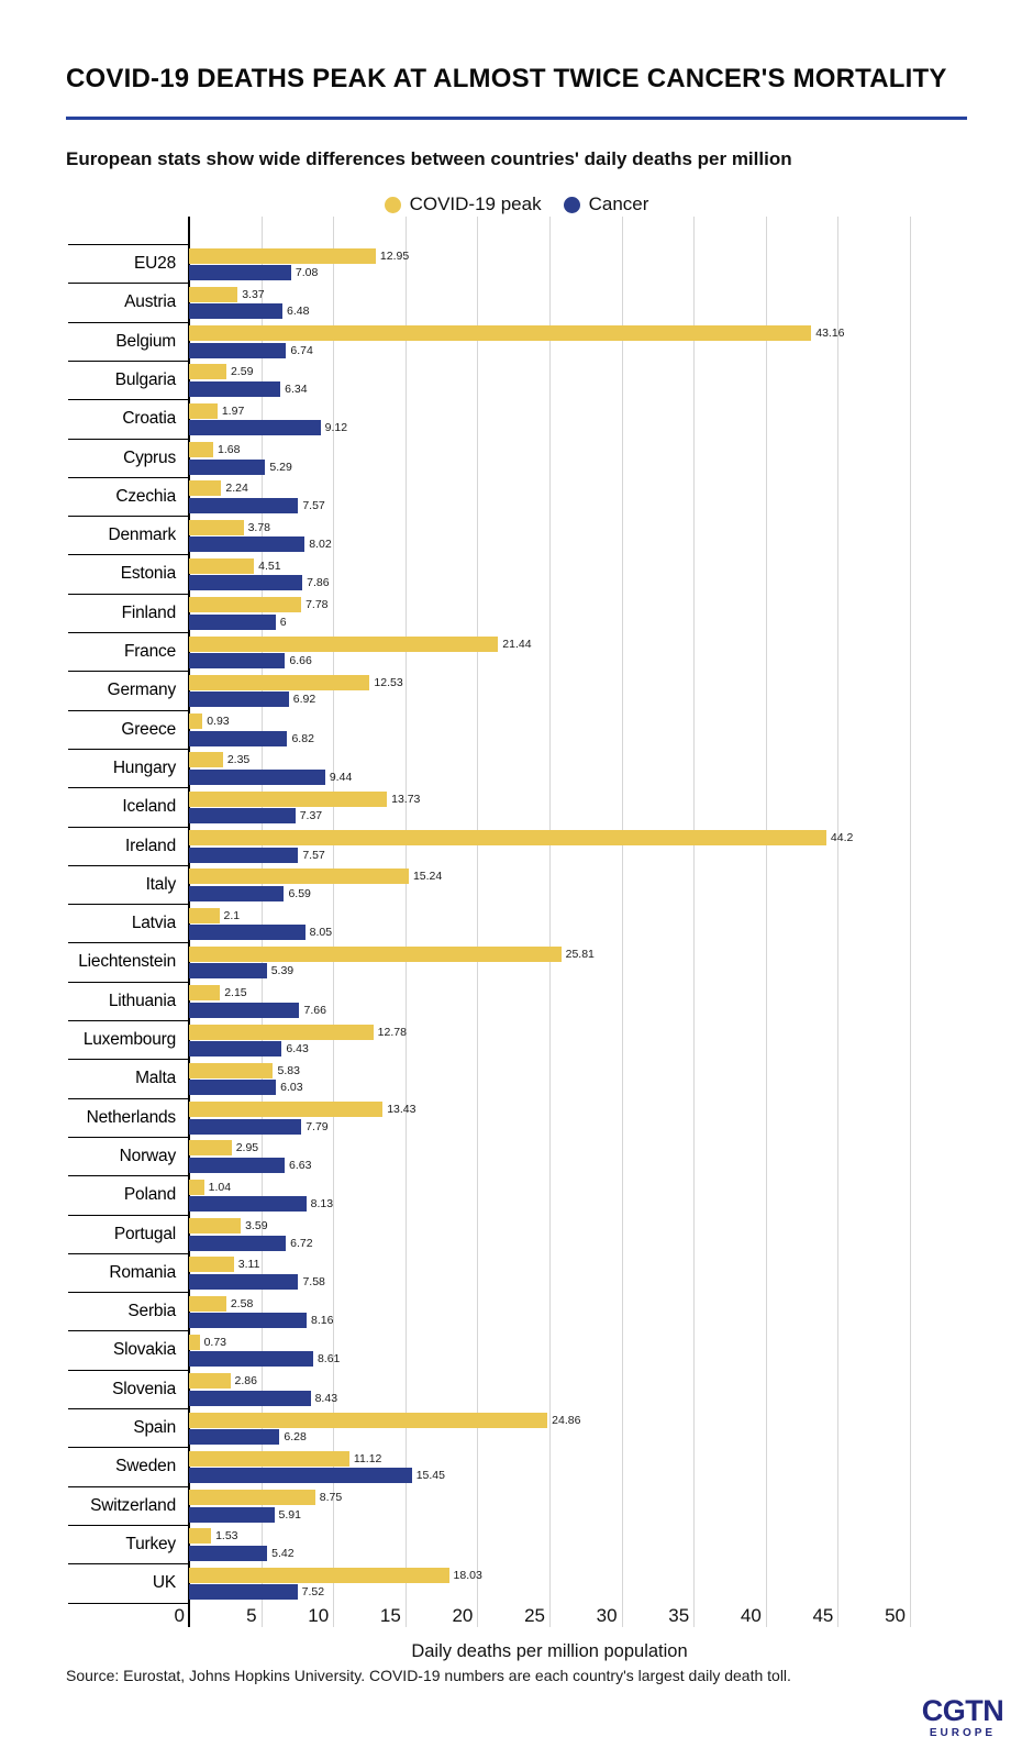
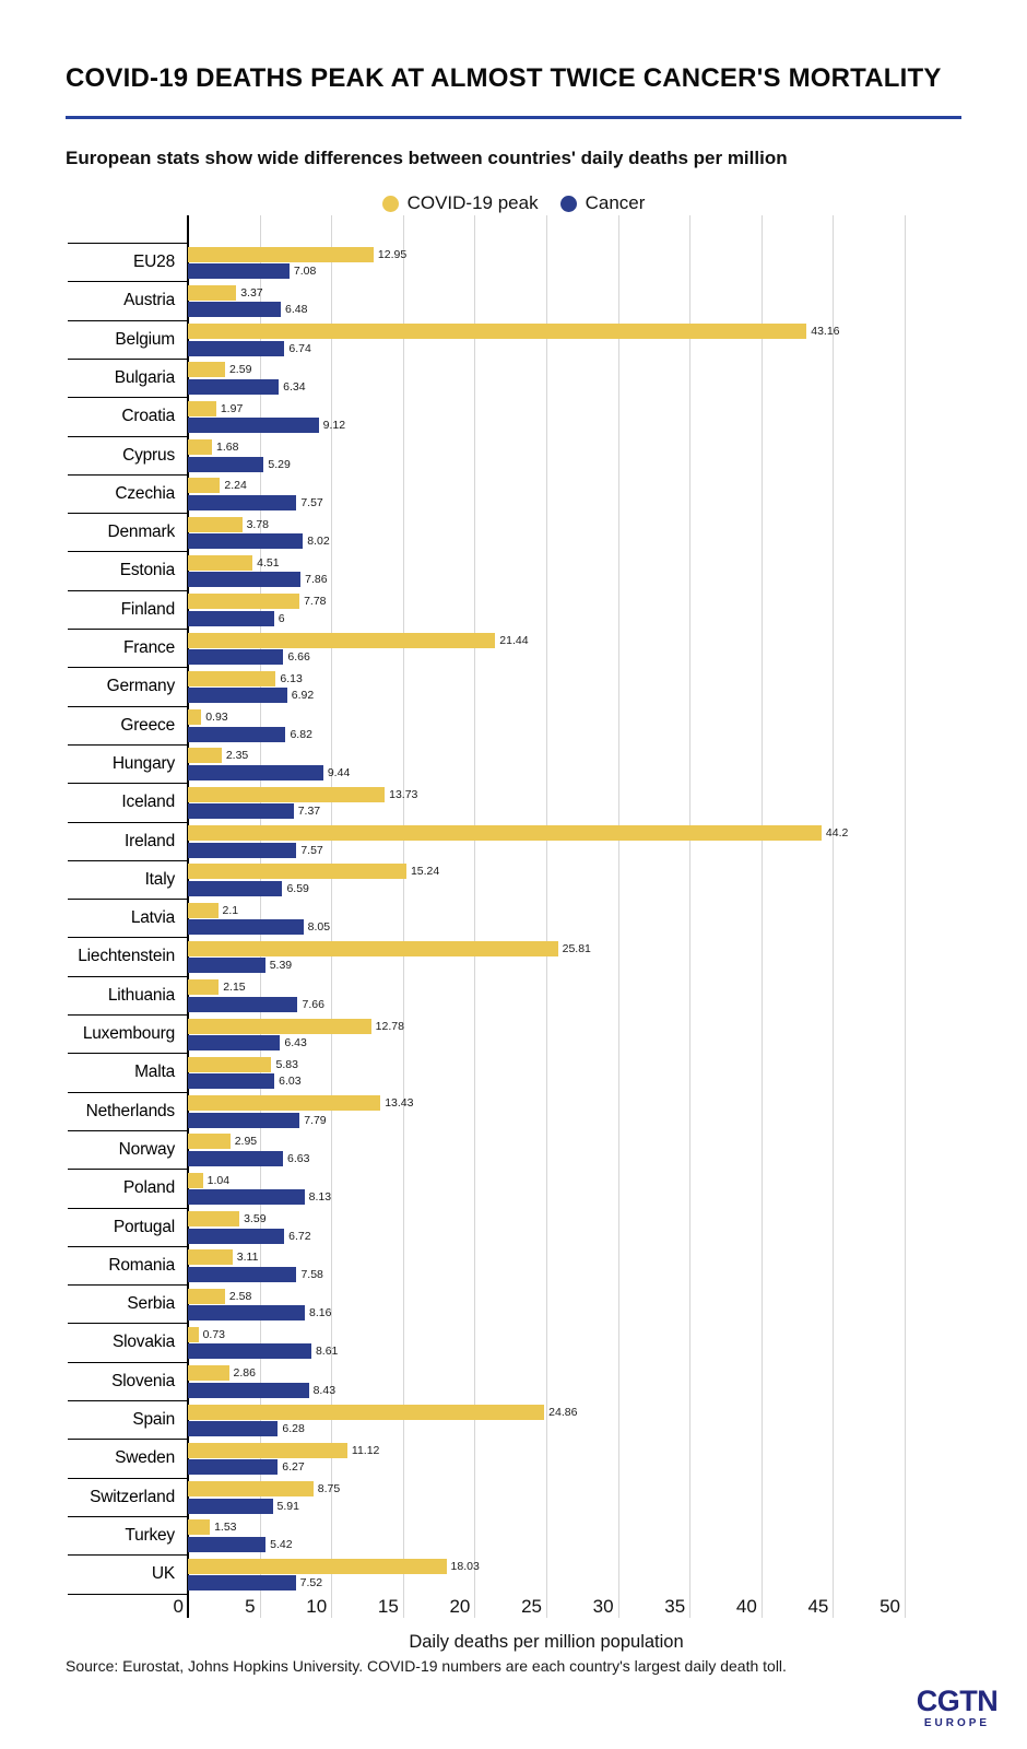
COVID-19 peak/Germany: 12.53 -> 6.13
Cancer/Sweden: 15.45 -> 6.27
